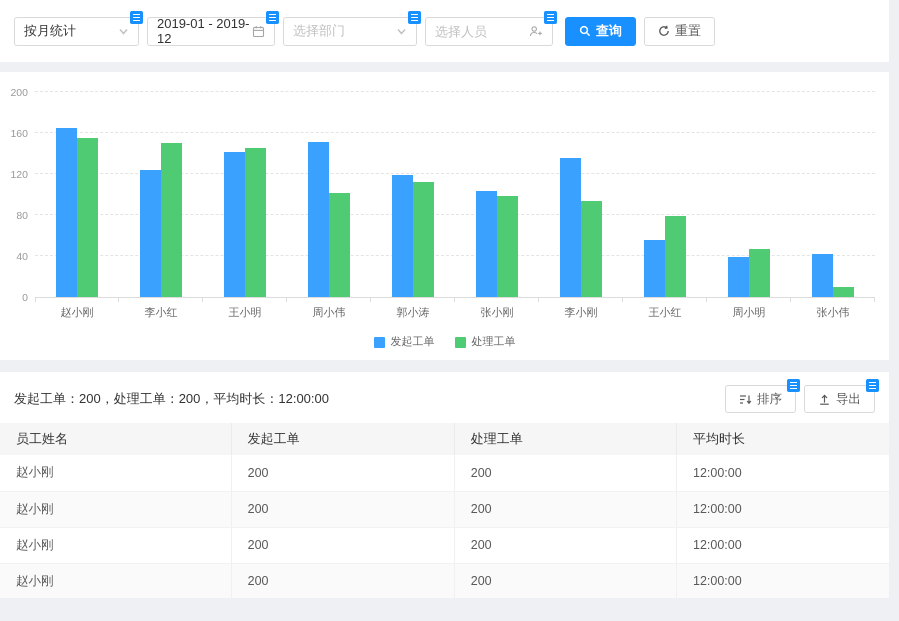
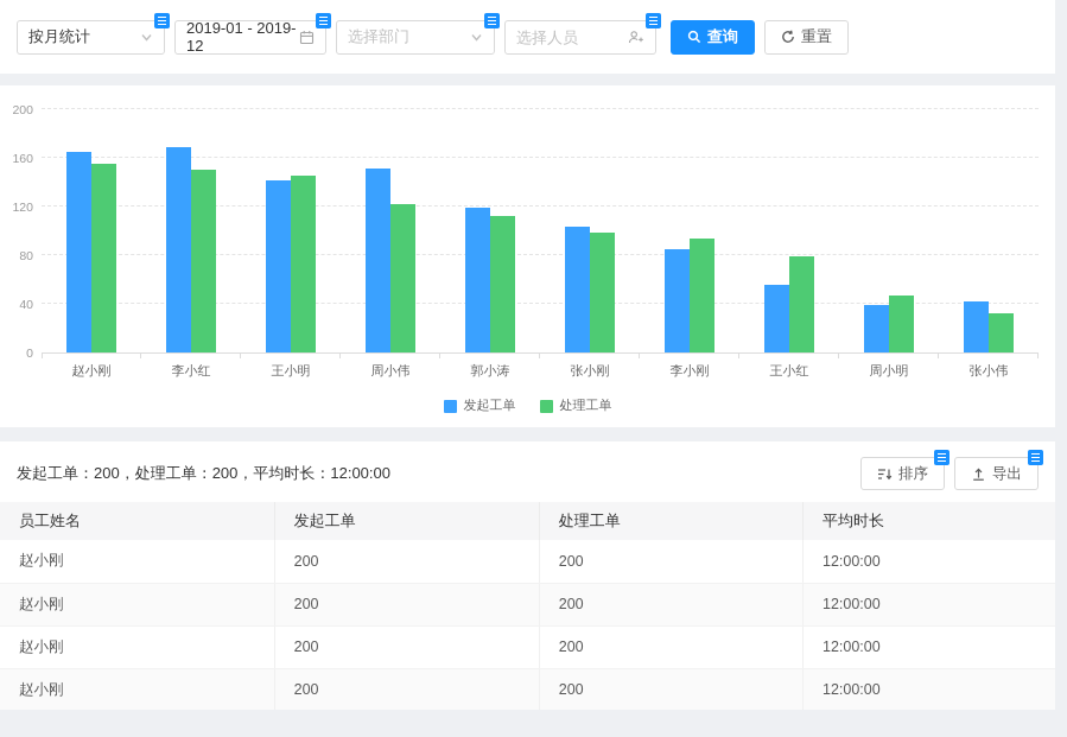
发起工单/李小红: 124 -> 169
处理工单/周小伟: 101 -> 122
发起工单/李小刚: 136 -> 85
处理工单/张小伟: 10 -> 32
